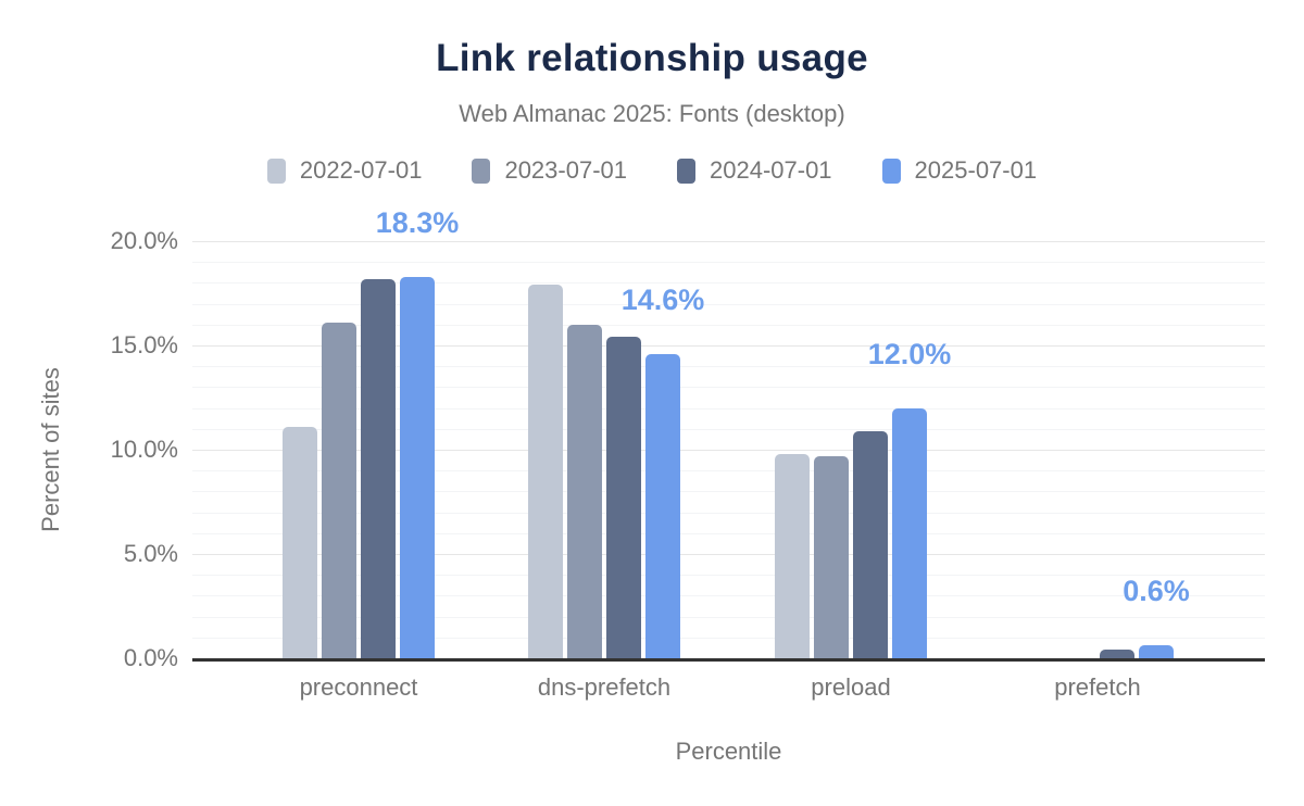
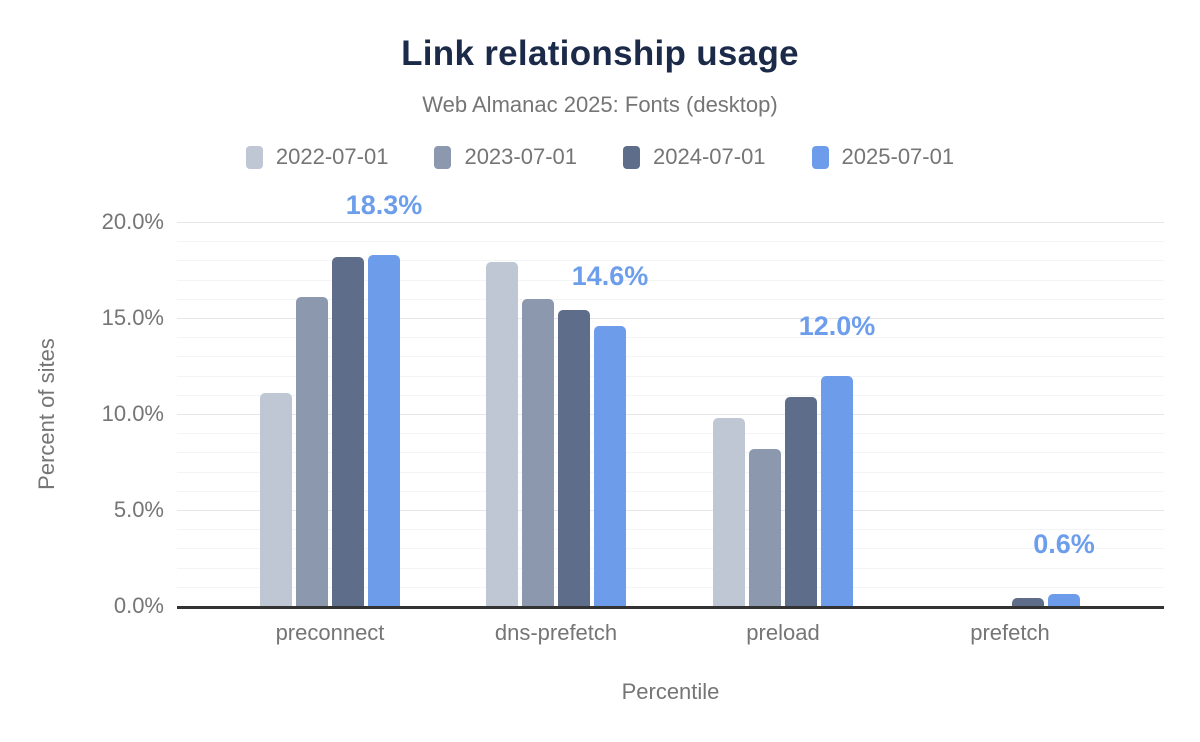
2023-07-01/preload: 9.7% -> 8.2%
